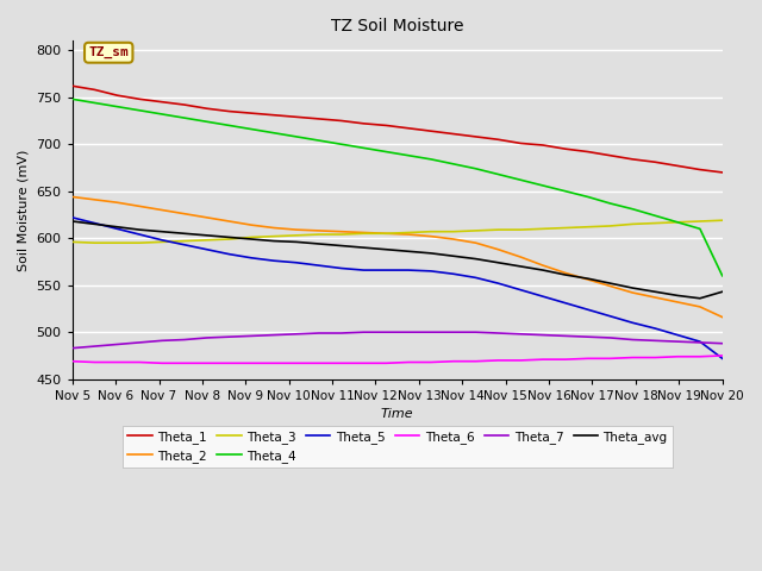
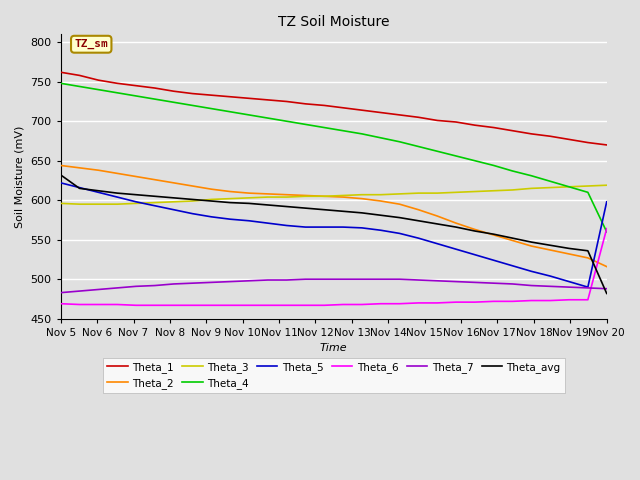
Theta_avg/Nov 5: 618 -> 632
Theta_5/Nov 20: 472 -> 598
Theta_6/Nov 20: 475 -> 564
Theta_avg/Nov 20: 543 -> 482
